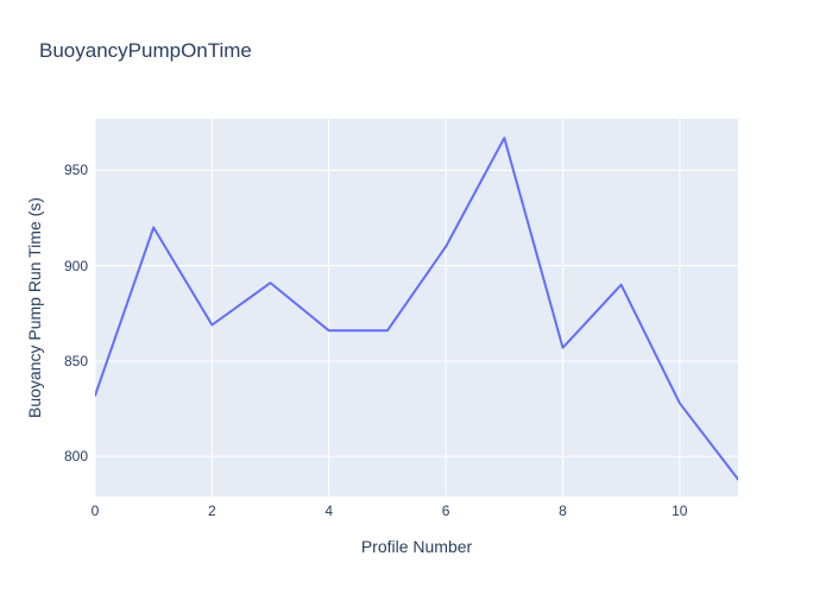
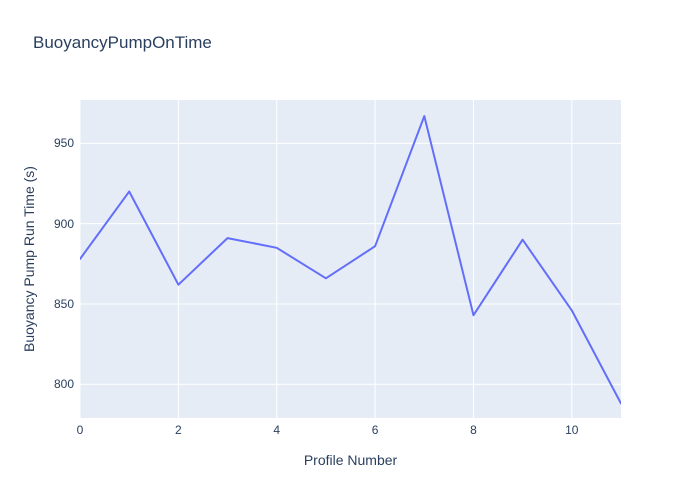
0: 832 -> 878
2: 869 -> 862
4: 866 -> 885
6: 910 -> 886
8: 857 -> 843
10: 828 -> 846
